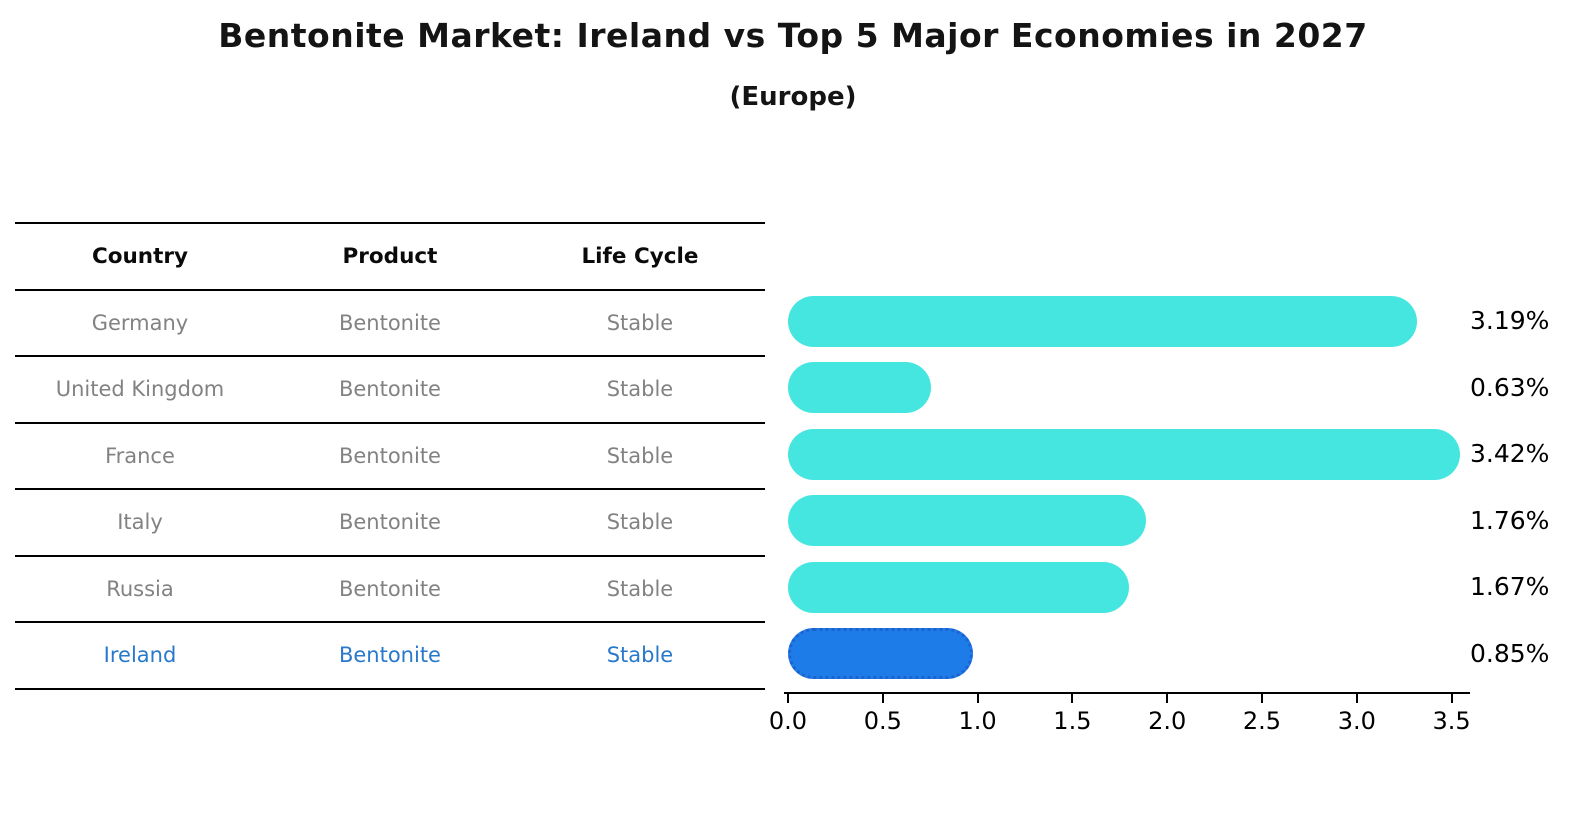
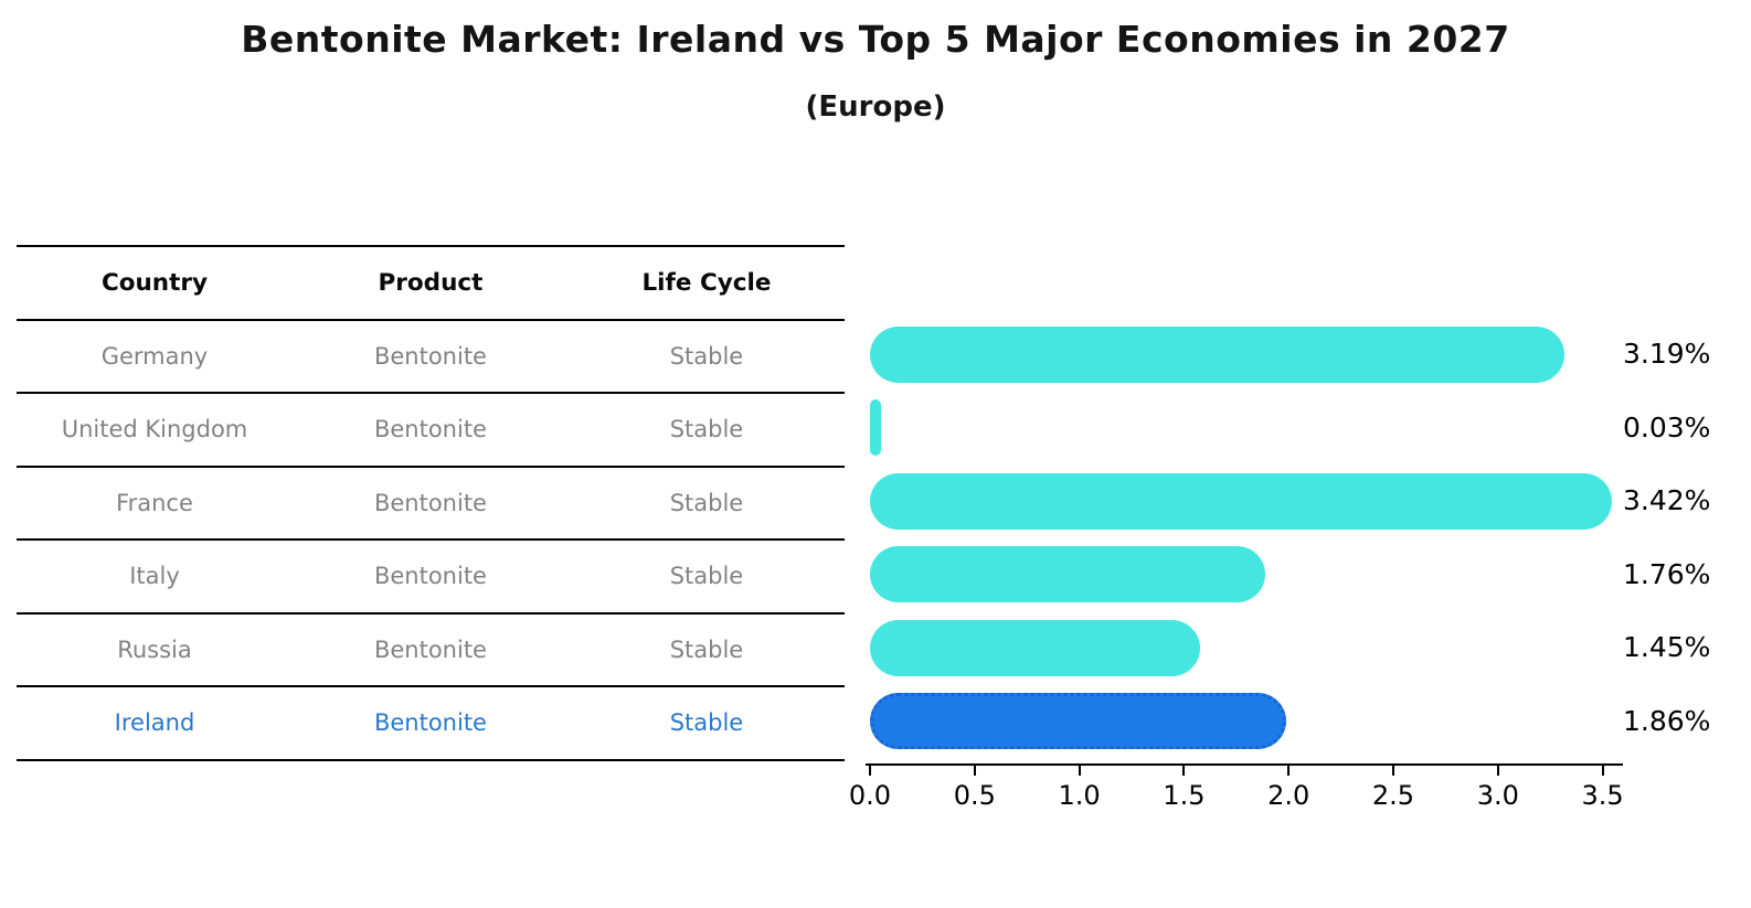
United Kingdom: 0.63% -> 0.03%
Russia: 1.67% -> 1.45%
Ireland: 0.85% -> 1.86%
